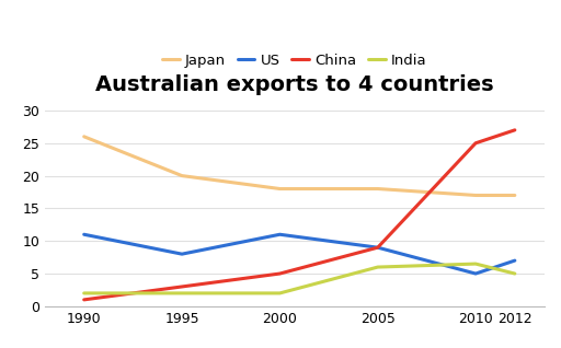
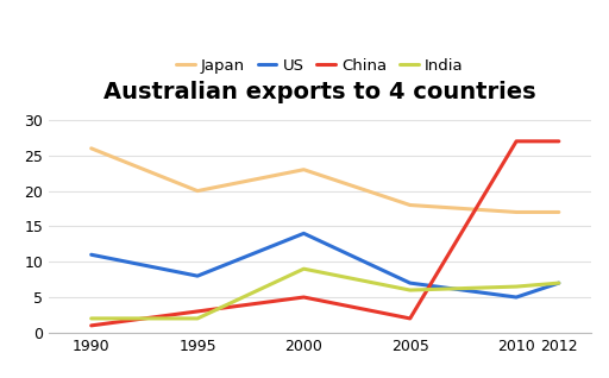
Japan/2000: 18 -> 23
US/2000: 11 -> 14
India/2000: 2.0 -> 9.0
US/2005: 9 -> 7
China/2005: 9 -> 2
China/2010: 25 -> 27
India/2012: 5.0 -> 7.0
